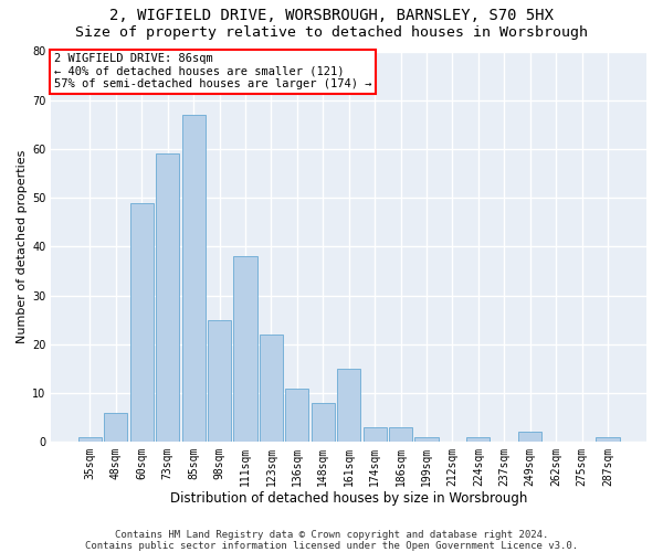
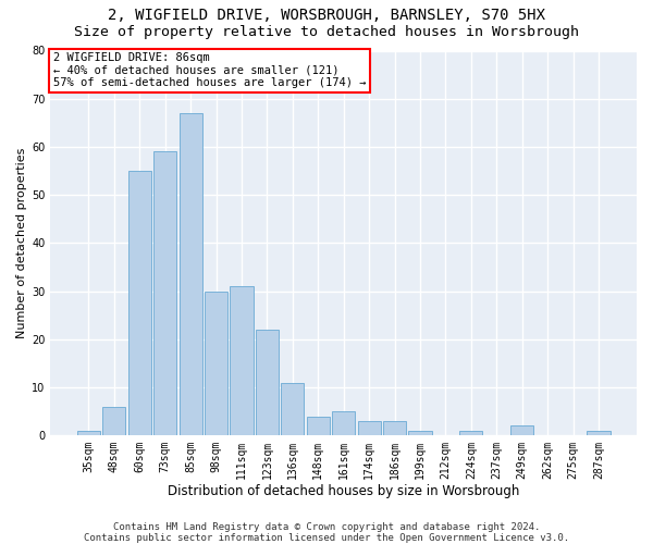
60sqm: 49 -> 55
98sqm: 25 -> 30
111sqm: 38 -> 31
148sqm: 8 -> 4
161sqm: 15 -> 5
